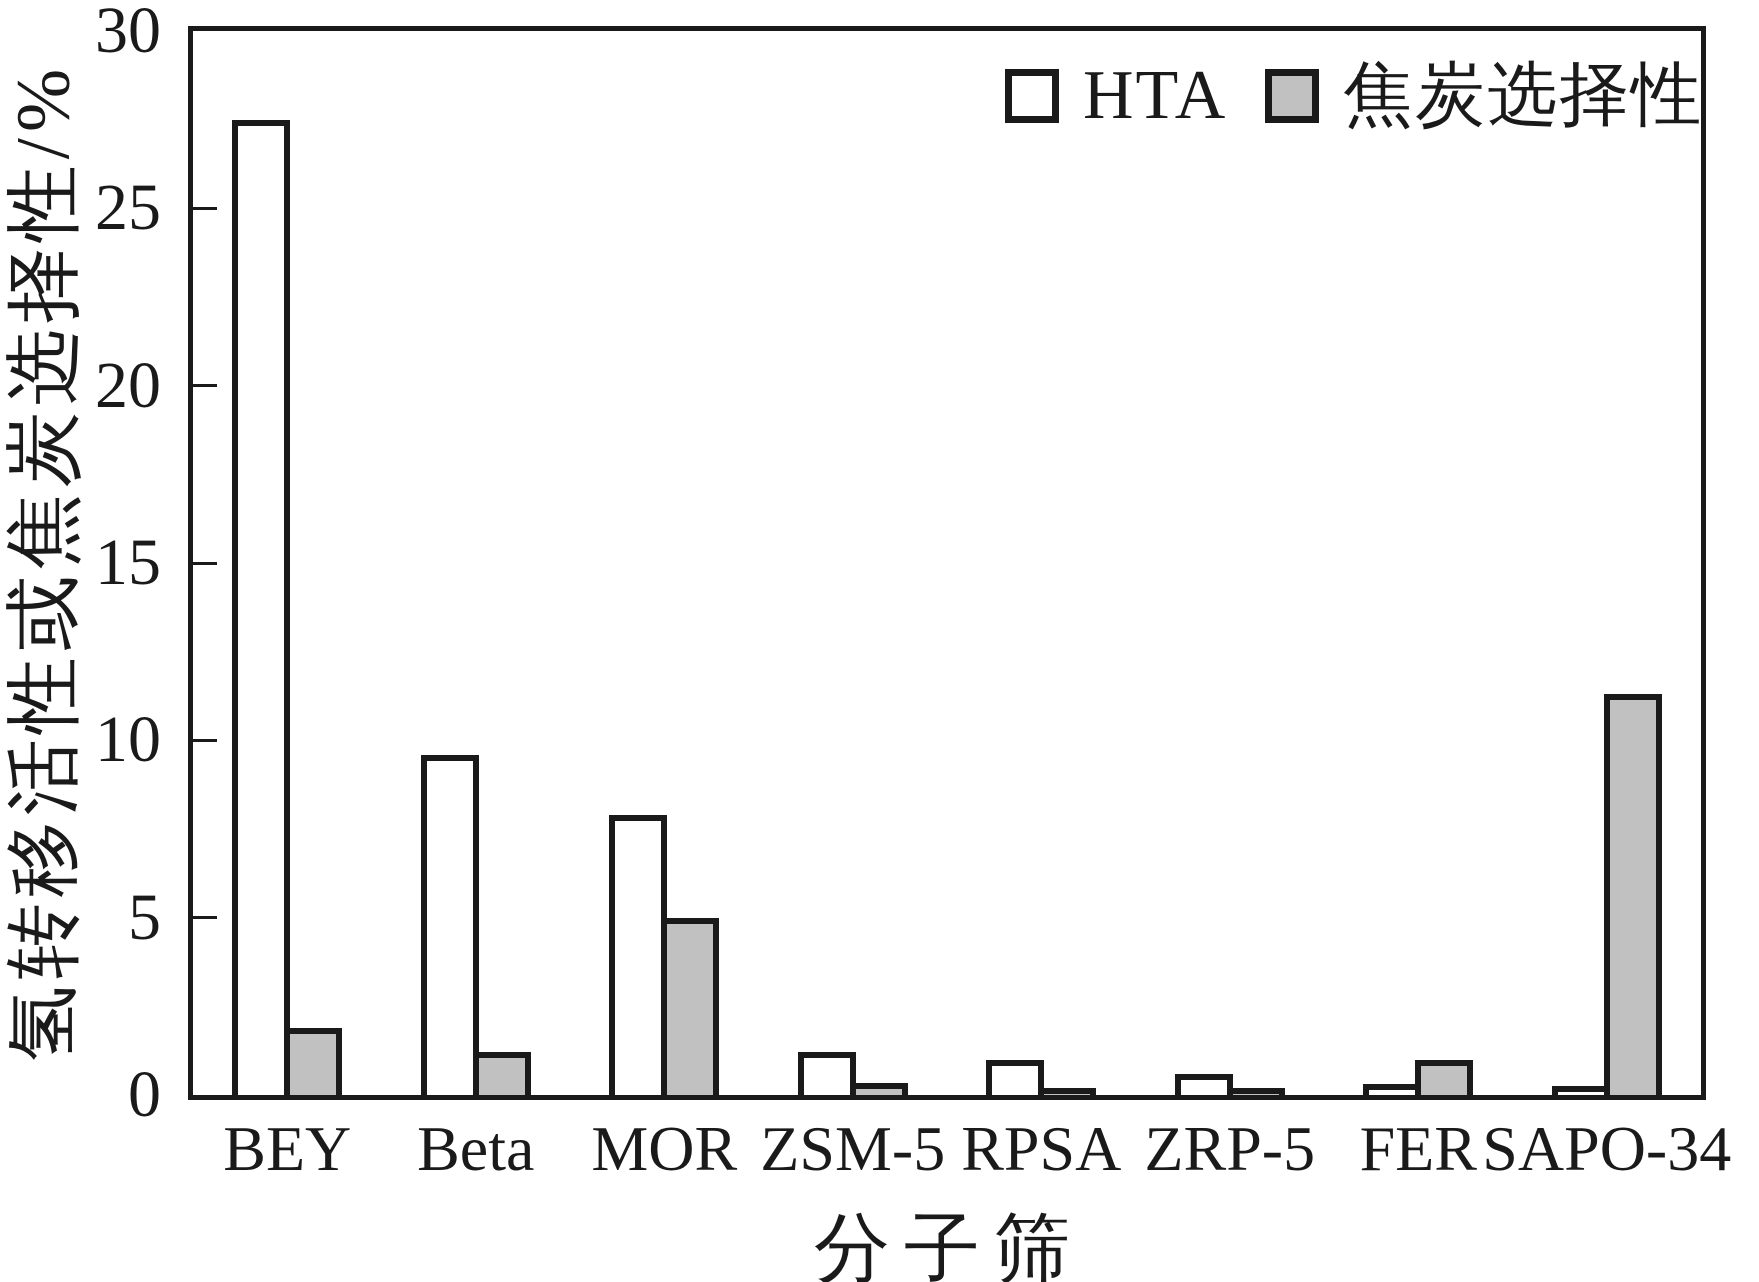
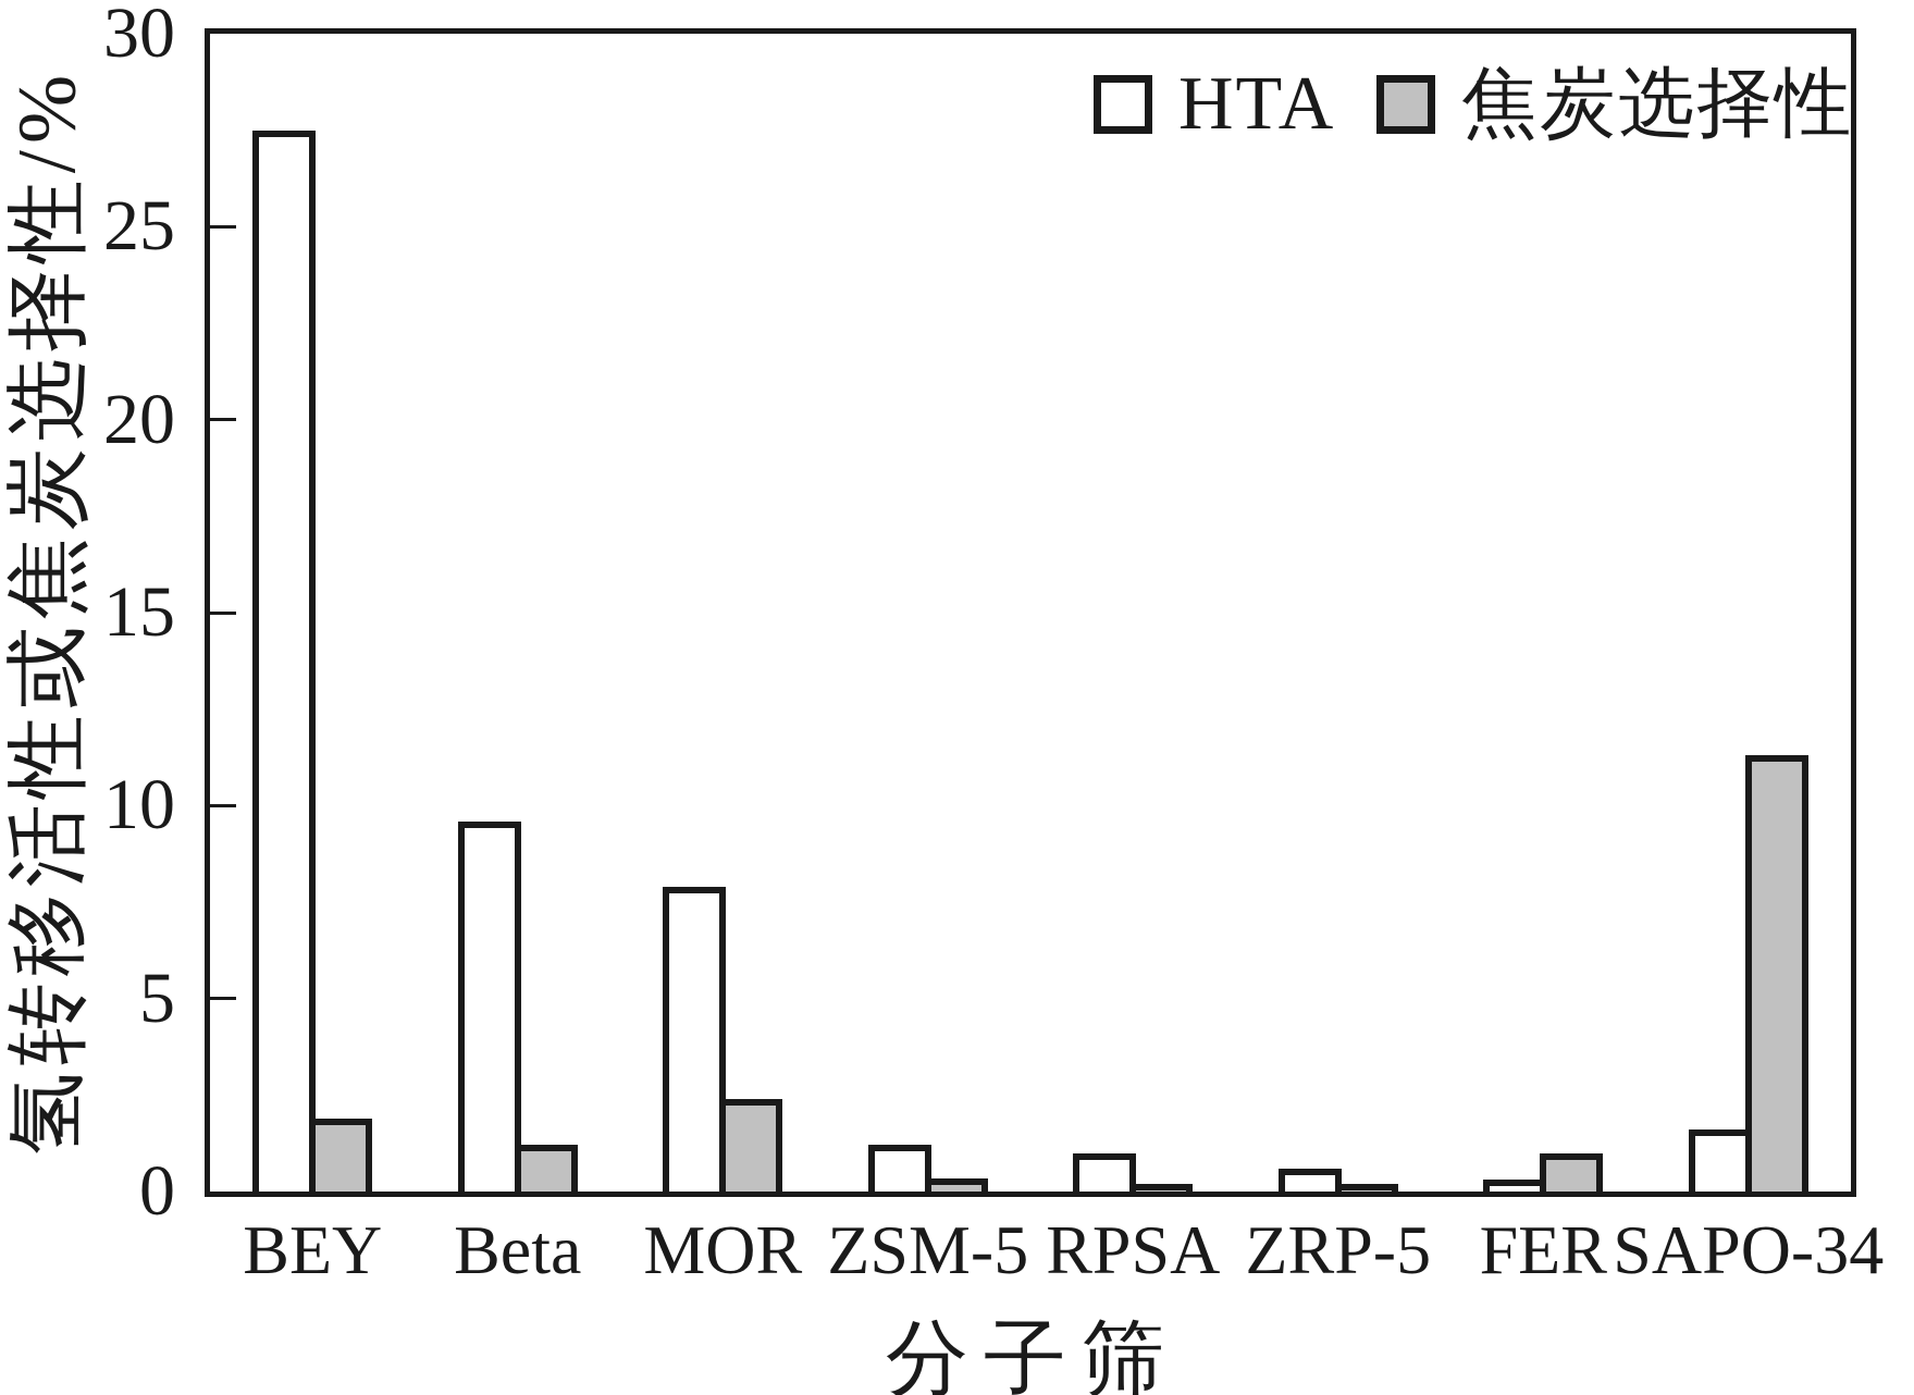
焦炭选择性/MOR: 5.0 -> 2.4
HTA/SAPO-34: 0.2 -> 1.6
